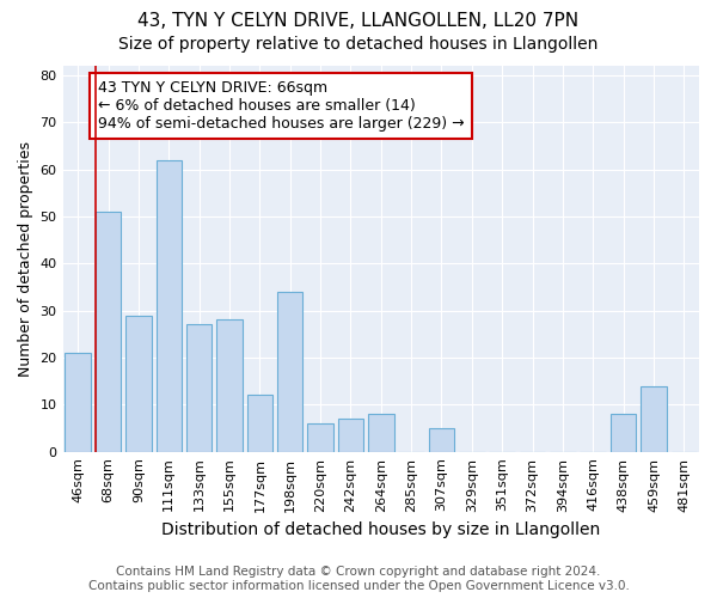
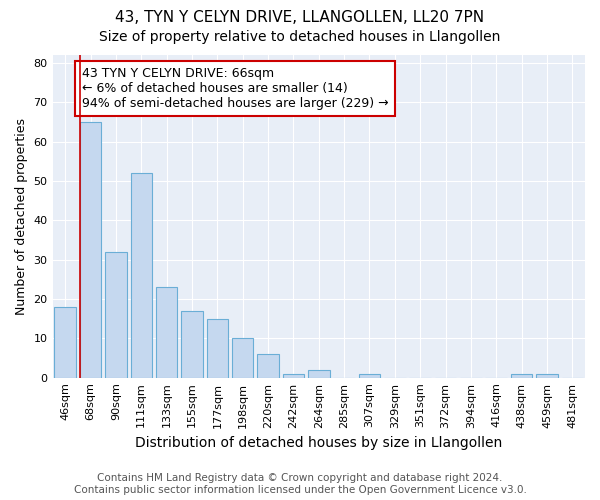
46sqm: 21 -> 18
68sqm: 51 -> 65
90sqm: 29 -> 32
111sqm: 62 -> 52
133sqm: 27 -> 23
155sqm: 28 -> 17
177sqm: 12 -> 15
198sqm: 34 -> 10
242sqm: 7 -> 1
264sqm: 8 -> 2
307sqm: 5 -> 1
438sqm: 8 -> 1
459sqm: 14 -> 1
